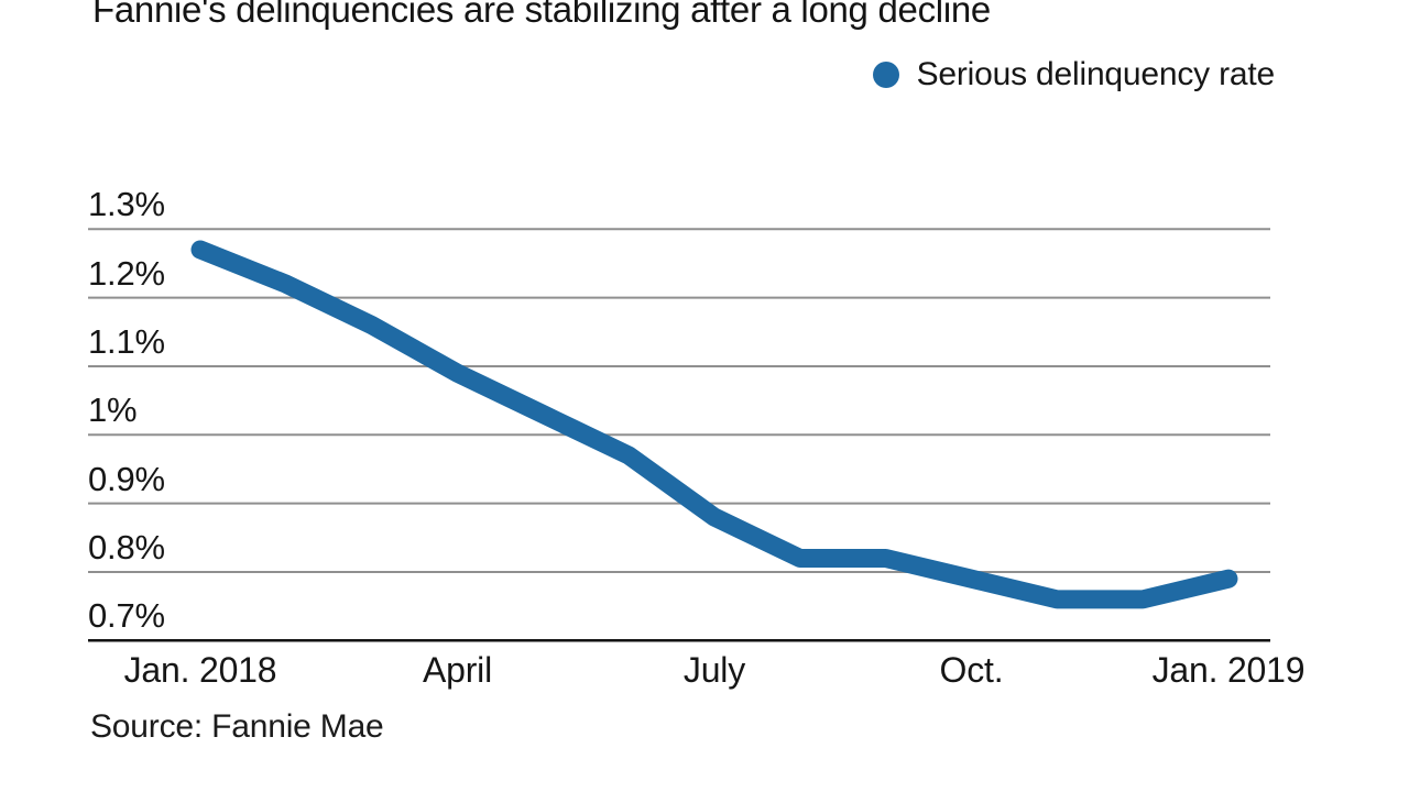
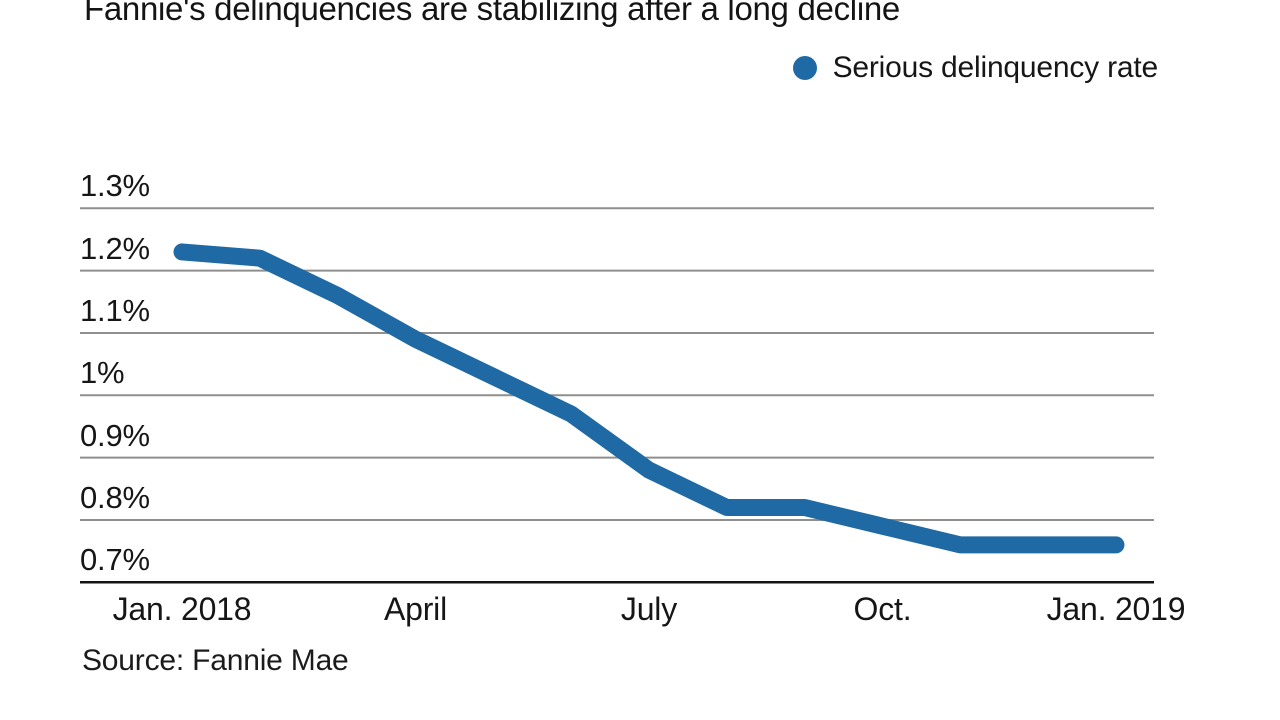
Jan. 2018: 1.27% -> 1.23%
Jan. 2019: 0.79% -> 0.76%
